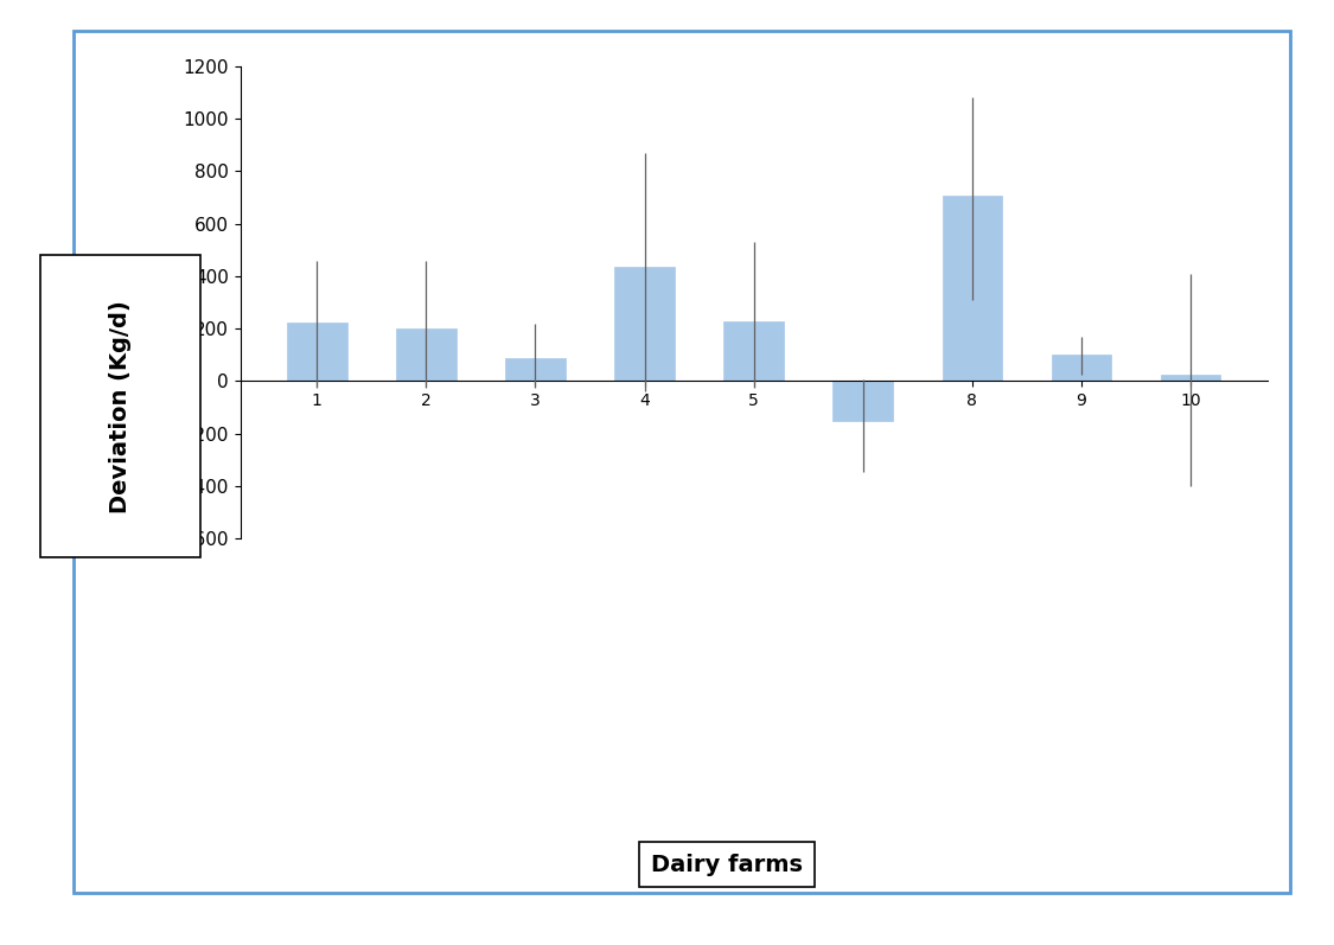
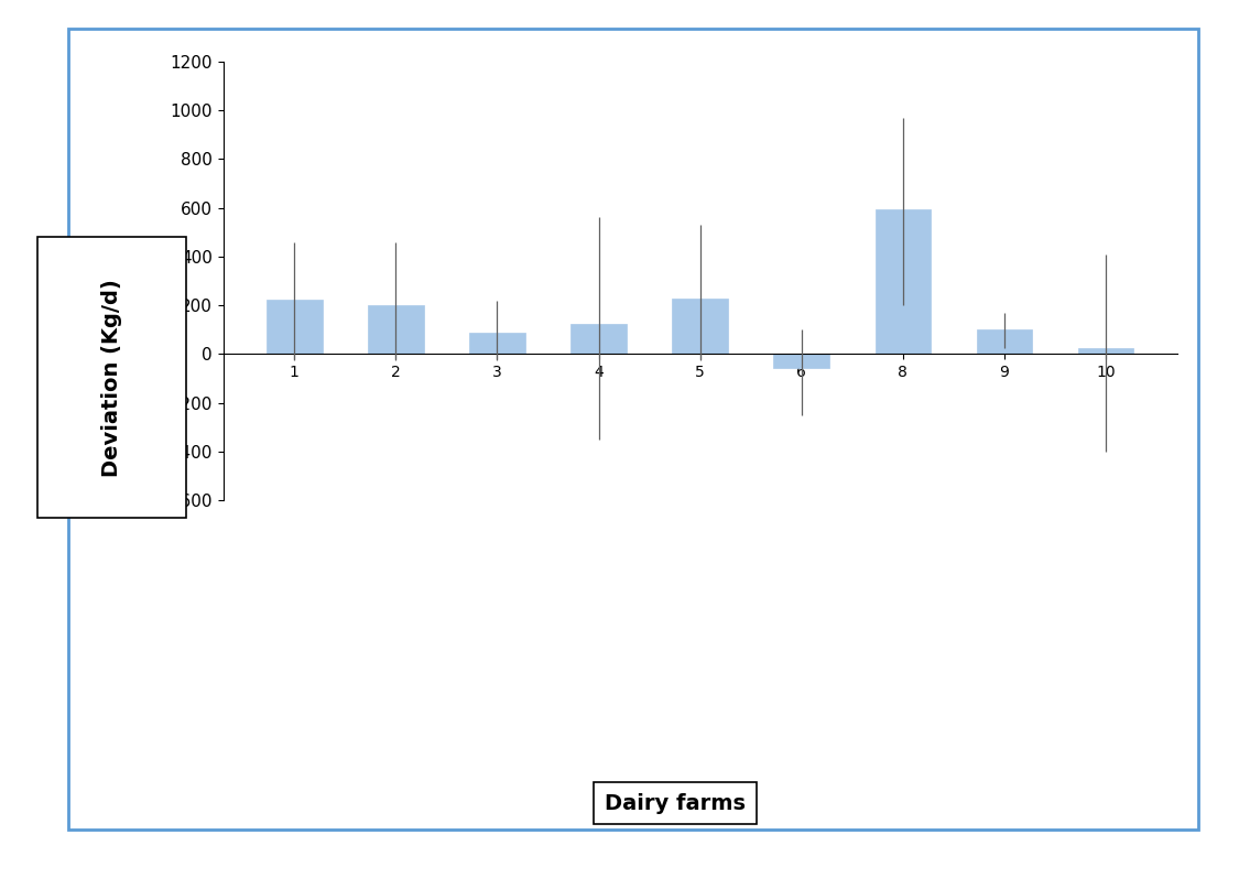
4: 435 -> 125
6: -150 -> -55
8: 705 -> 595
